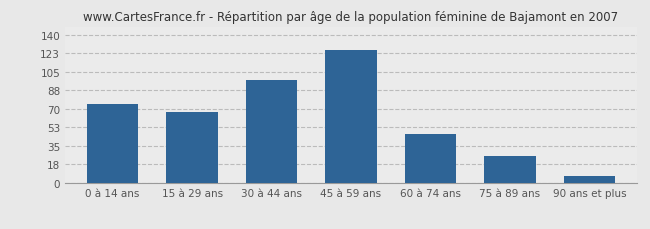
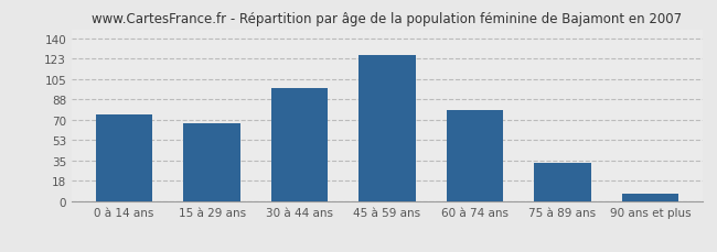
60 à 74 ans: 46 -> 79
75 à 89 ans: 26 -> 33
